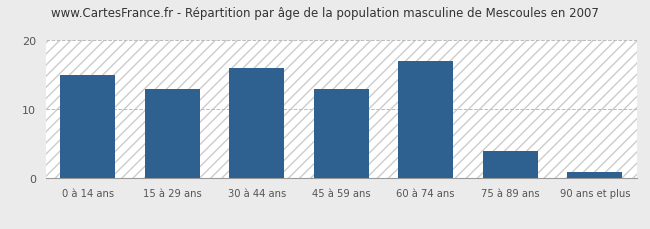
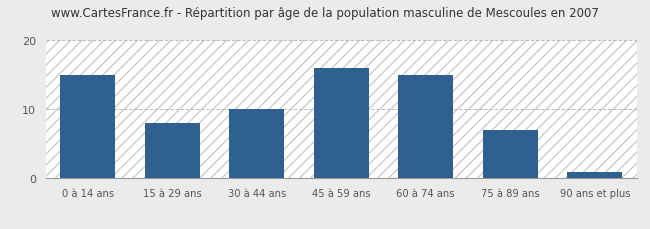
15 à 29 ans: 13 -> 8
30 à 44 ans: 16 -> 10
45 à 59 ans: 13 -> 16
60 à 74 ans: 17 -> 15
75 à 89 ans: 4 -> 7
